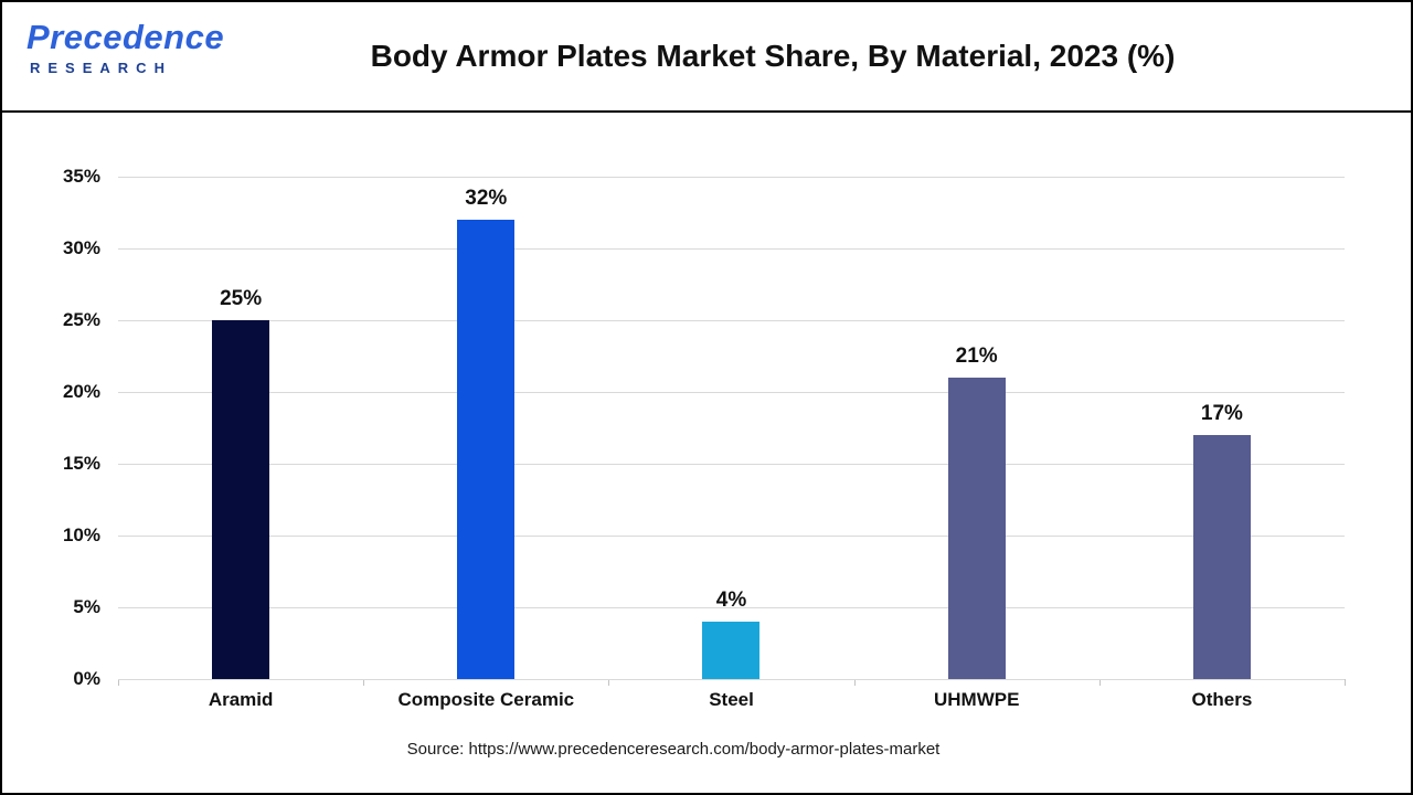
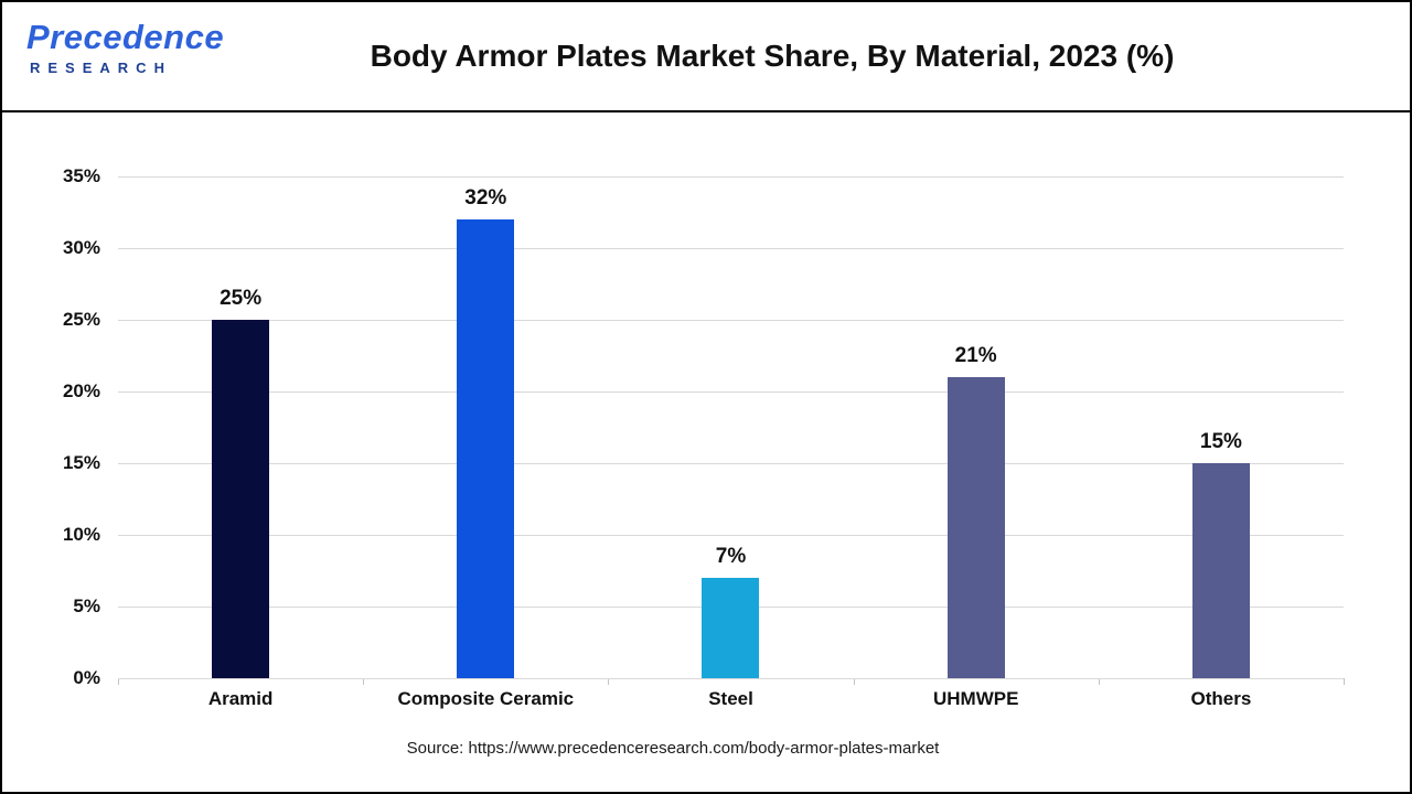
Steel: 4% -> 7%
Others: 17% -> 15%
